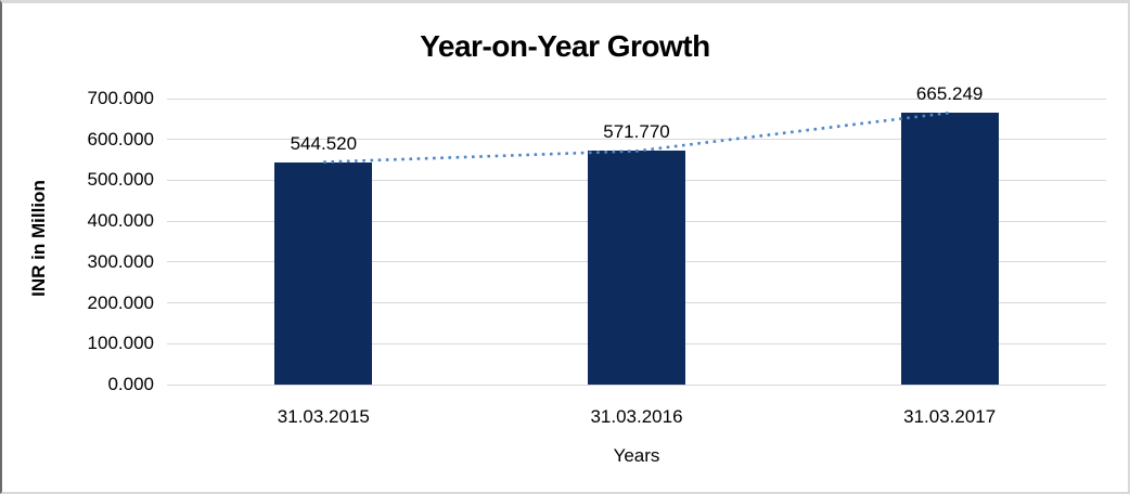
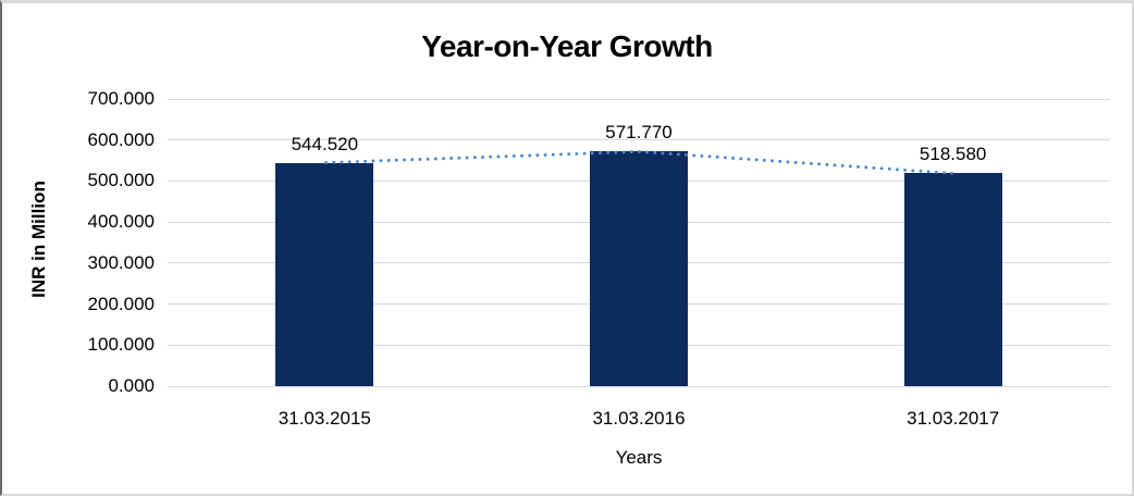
31.03.2017: 665.249 -> 518.580
